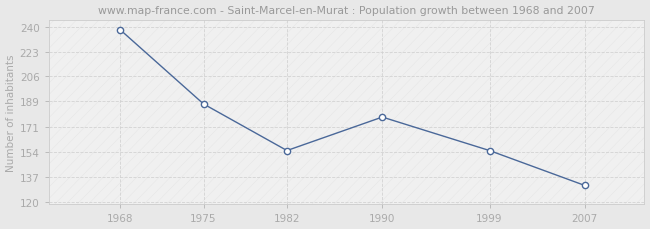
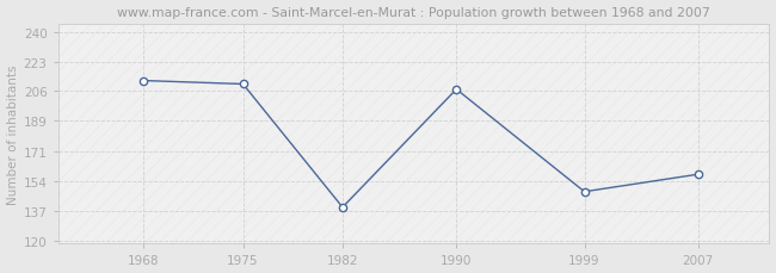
1968: 238 -> 212
1975: 187 -> 210
1982: 155 -> 139
1990: 178 -> 207
1999: 155 -> 148
2007: 131 -> 158
